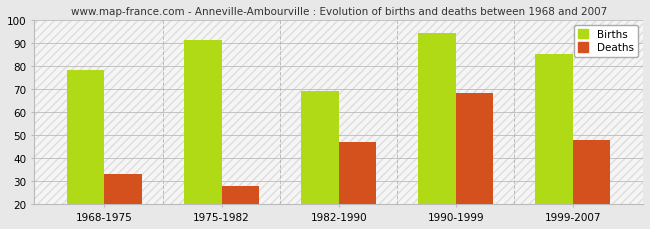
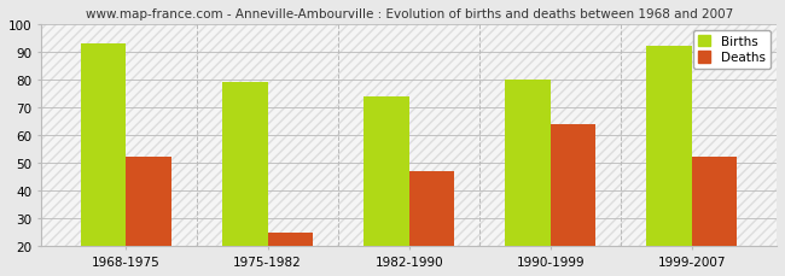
Births/1968-1975: 78 -> 93
Deaths/1968-1975: 33 -> 52
Births/1975-1982: 91 -> 79
Deaths/1975-1982: 28 -> 25
Births/1982-1990: 69 -> 74
Births/1990-1999: 94 -> 80
Deaths/1990-1999: 68 -> 64
Births/1999-2007: 85 -> 92
Deaths/1999-2007: 48 -> 52
